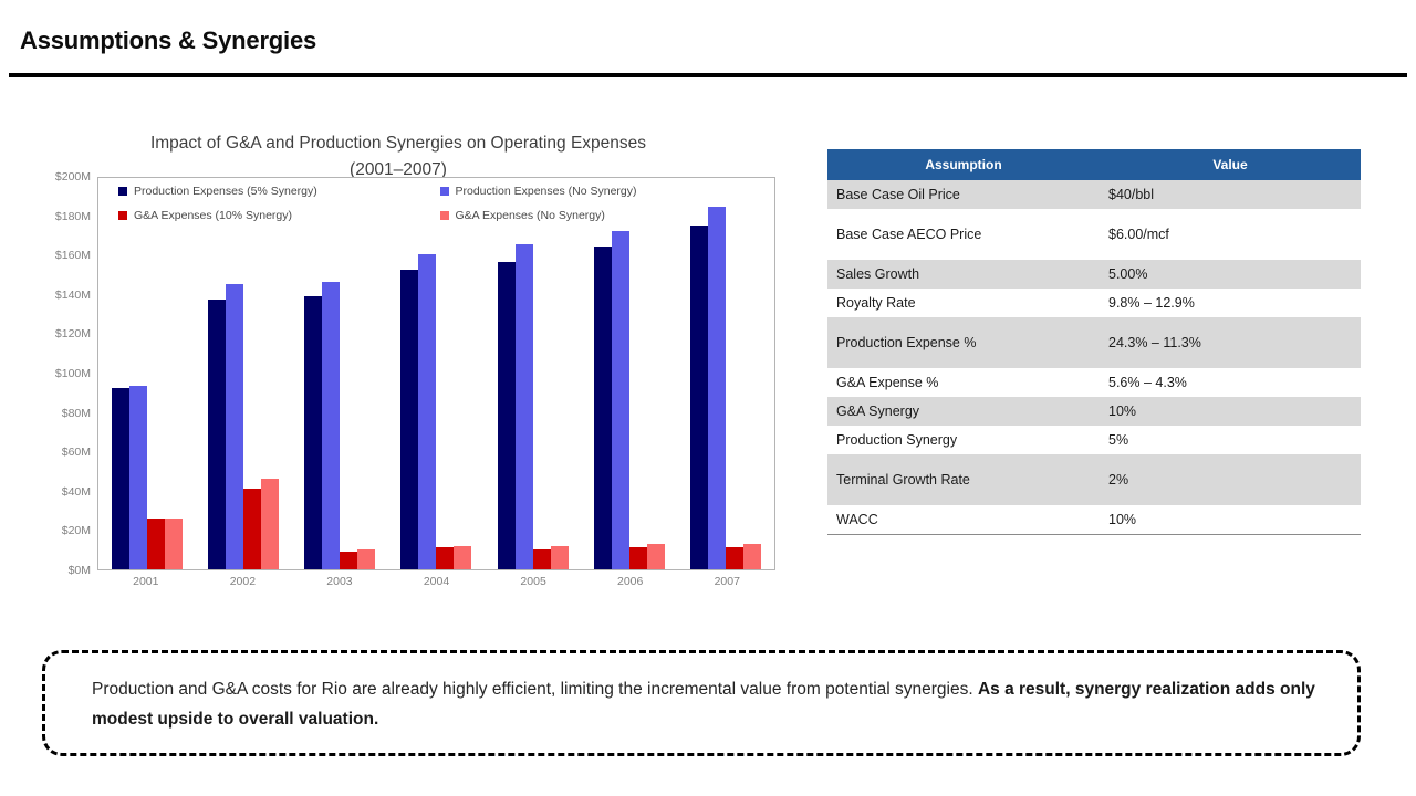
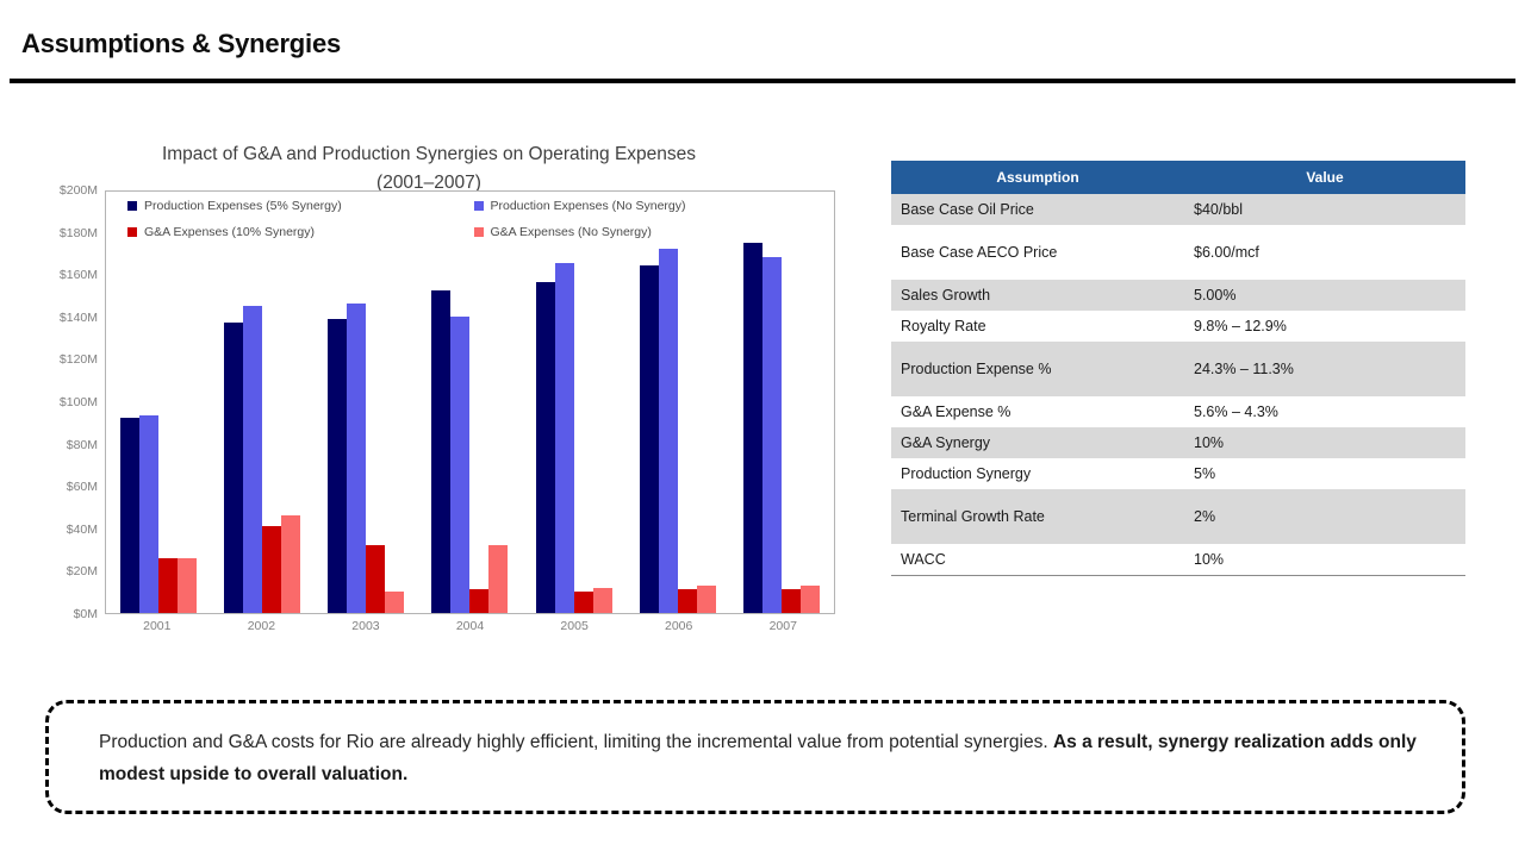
G&A Expenses (10% Synergy)/2003: $9M -> $32M
Production Expenses (No Synergy)/2004: $160M -> $140M
G&A Expenses (No Synergy)/2004: $12M -> $32M
Production Expenses (No Synergy)/2007: $184M -> $168M
